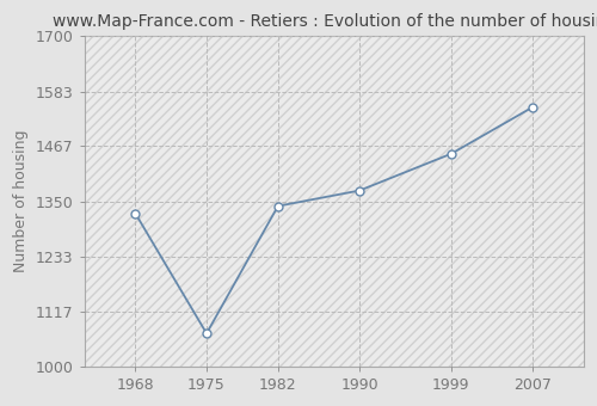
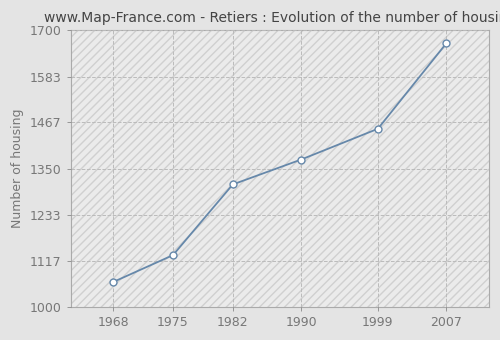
1968: 1325 -> 1063
1975: 1070 -> 1131
1982: 1340 -> 1310
2007: 1550 -> 1667
